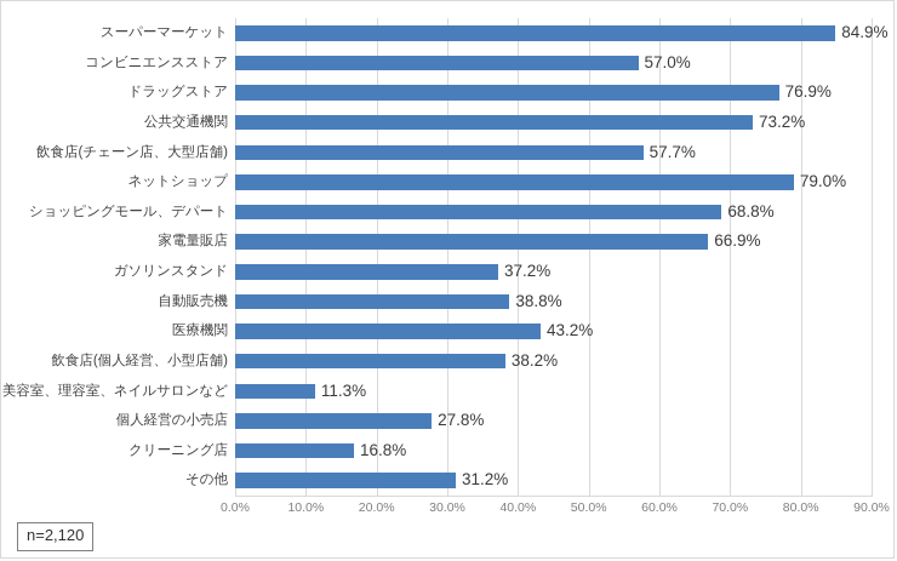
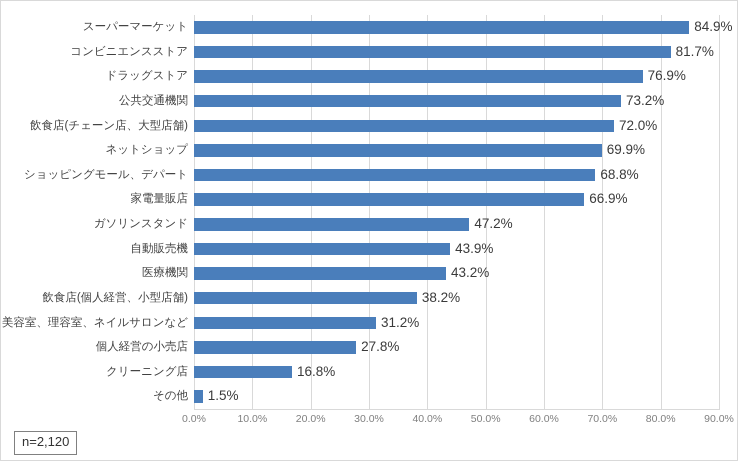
コンビニエンスストア: 57.0% -> 81.7%
飲食店(チェーン店、大型店舗): 57.7% -> 72.0%
ネットショップ: 79.0% -> 69.9%
ガソリンスタンド: 37.2% -> 47.2%
自動販売機: 38.8% -> 43.9%
美容室、理容室、ネイルサロンなど: 11.3% -> 31.2%
その他: 31.2% -> 1.5%
